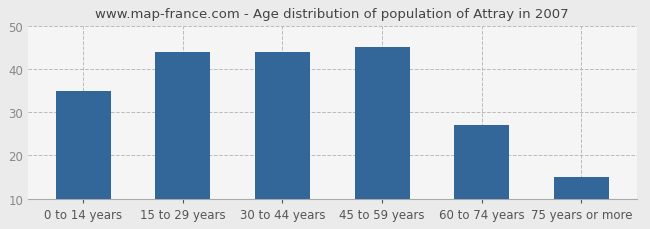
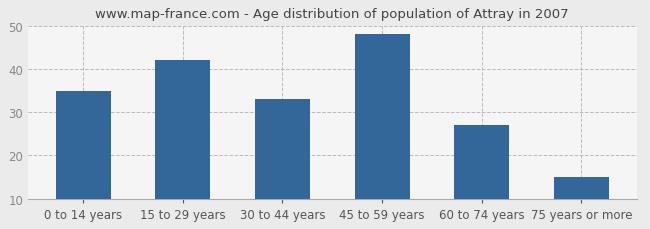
15 to 29 years: 44 -> 42
30 to 44 years: 44 -> 33
45 to 59 years: 45 -> 48
